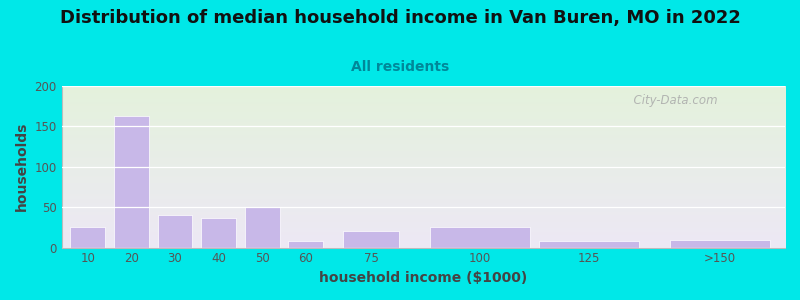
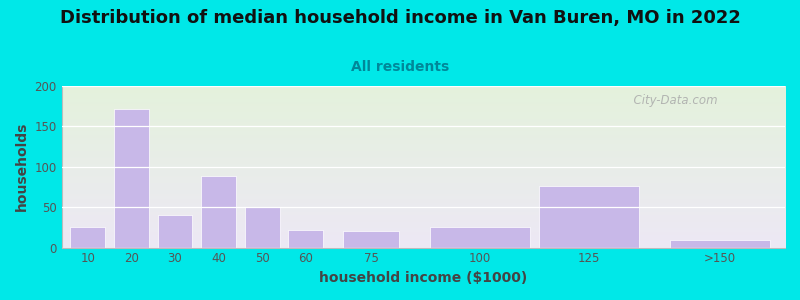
20: 163 -> 172
40: 37 -> 88
60: 8 -> 22
125: 8 -> 76
